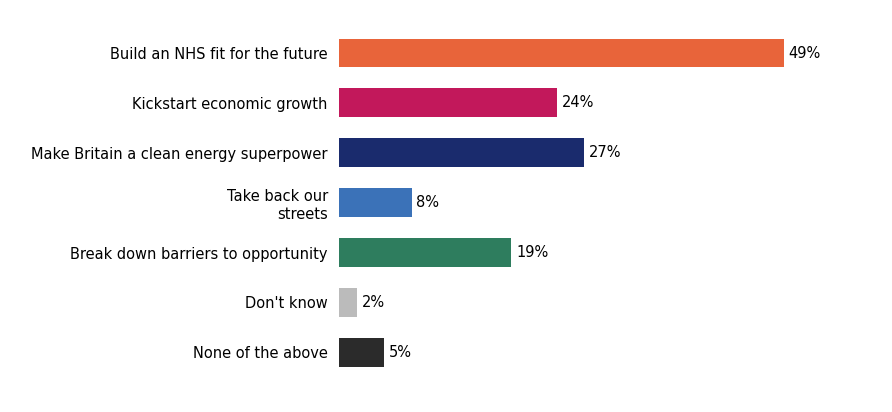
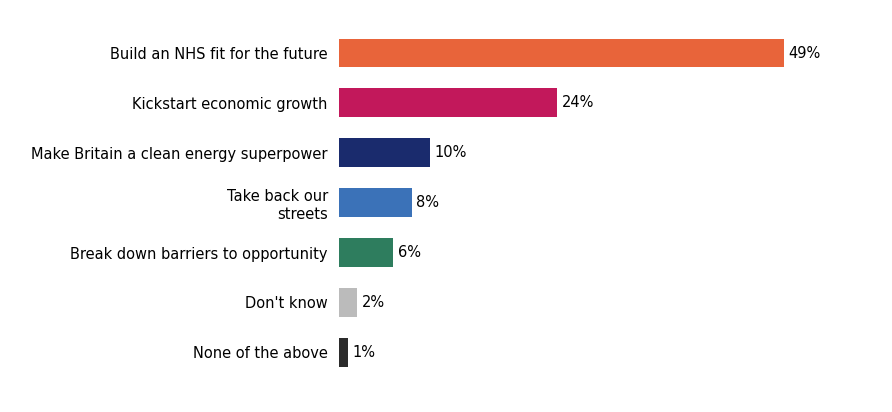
Make Britain a clean energy superpower: 27% -> 10%
Break down barriers to opportunity: 19% -> 6%
None of the above: 5% -> 1%
